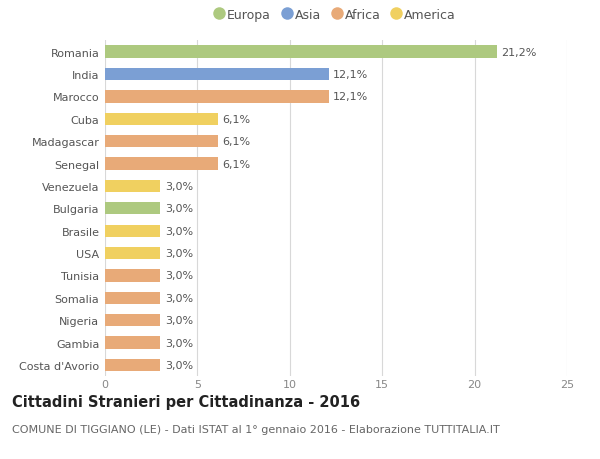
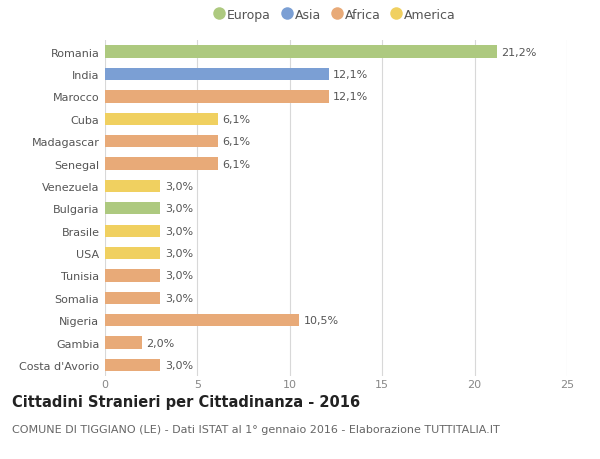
Nigeria: 3,0% -> 10,5%
Gambia: 3,0% -> 2,0%
